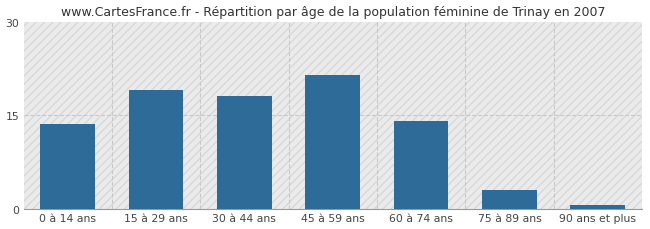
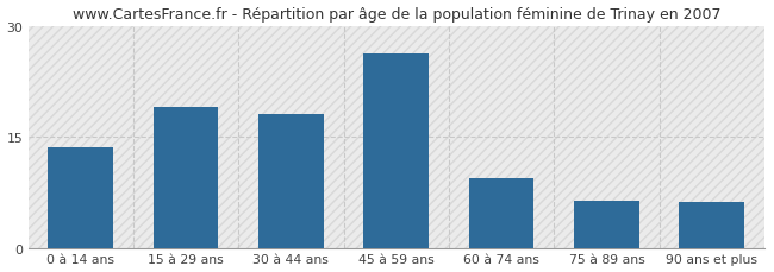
45 à 59 ans: 21.5 -> 26.2
60 à 74 ans: 14.0 -> 9.4
75 à 89 ans: 3.0 -> 6.4
90 ans et plus: 0.5 -> 6.2
